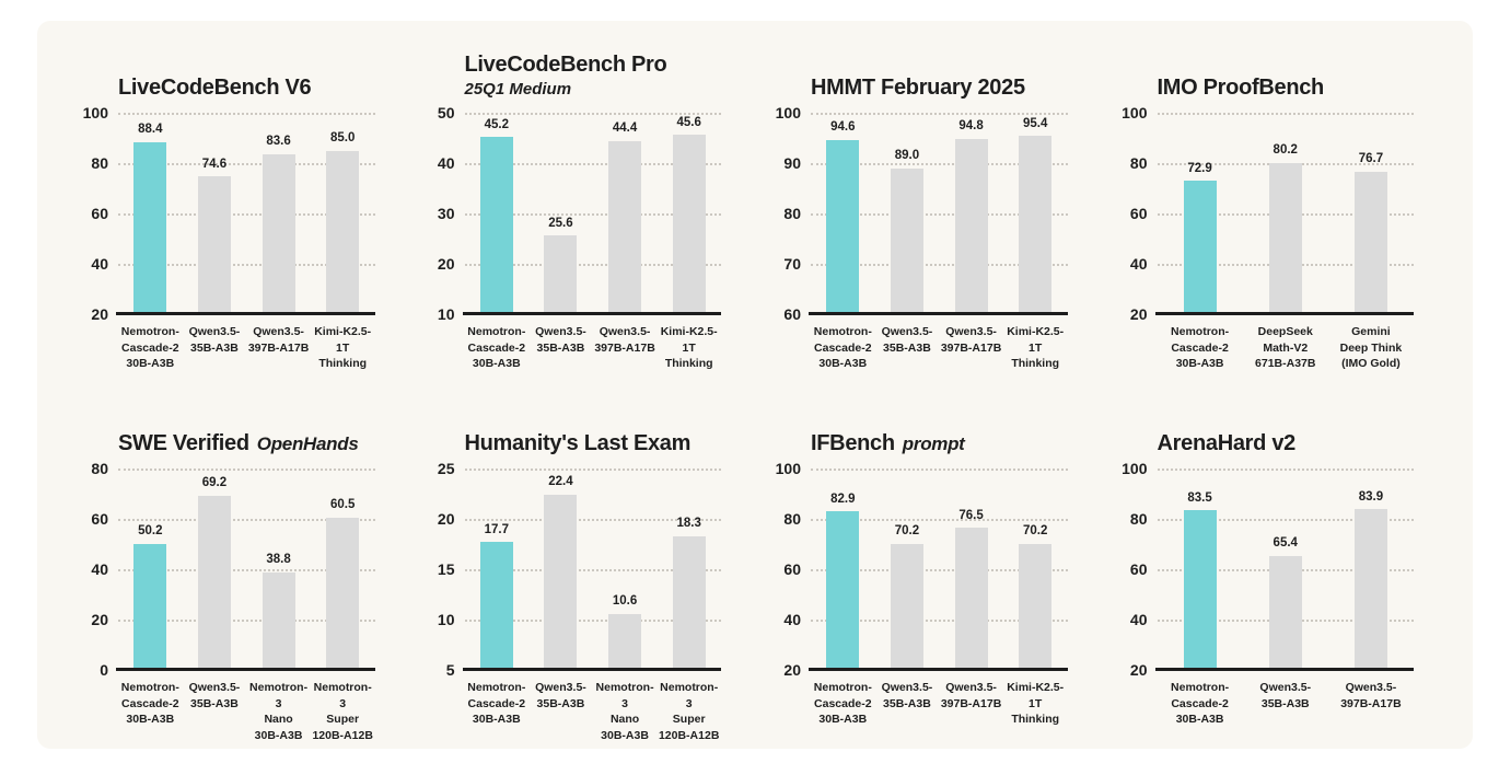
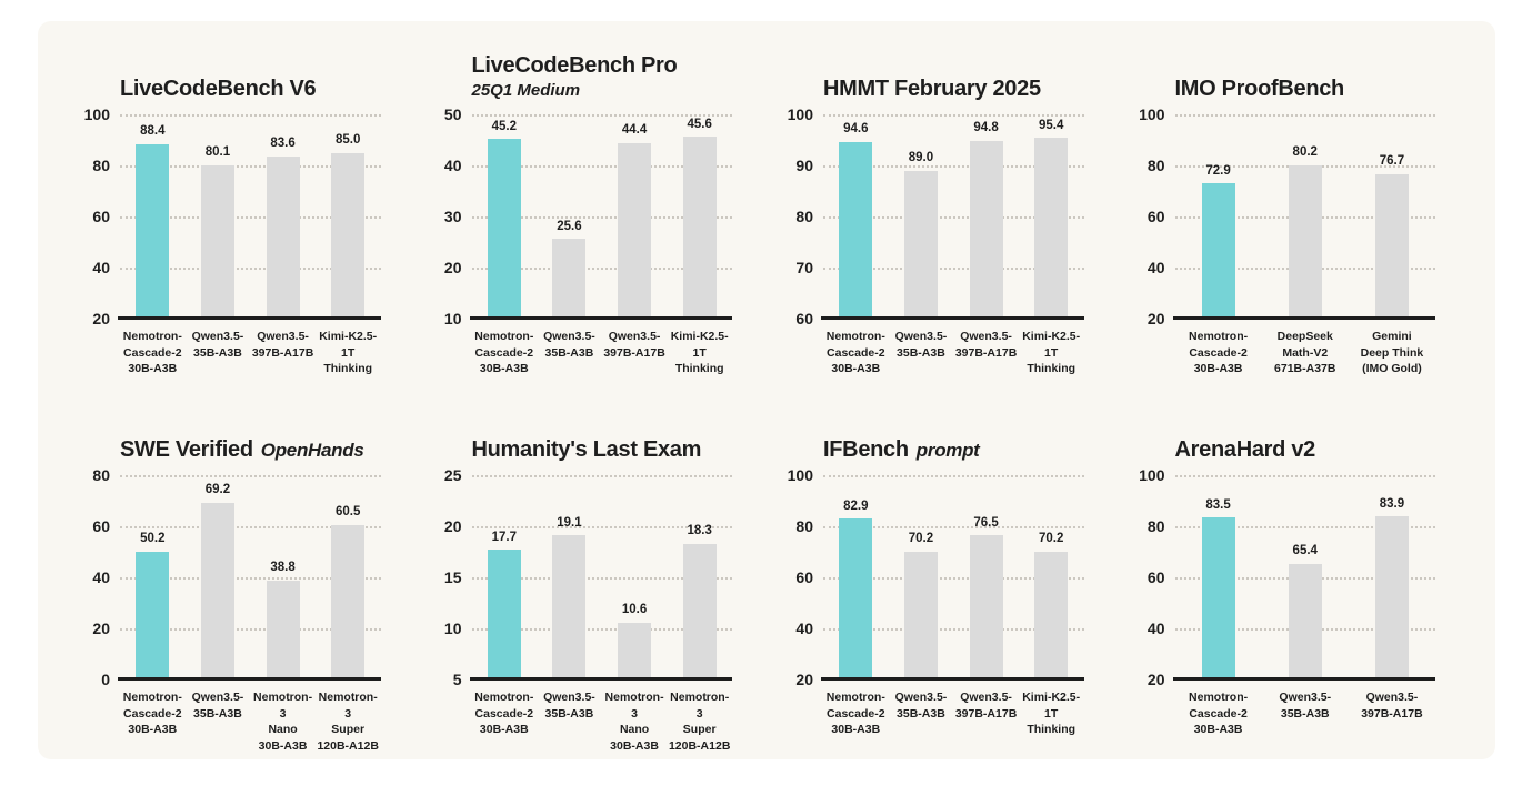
LiveCodeBench V6/Qwen3.5- 35B-A3B: 74.6 -> 80.1
Humanity's Last Exam/Qwen3.5- 35B-A3B: 22.4 -> 19.1
